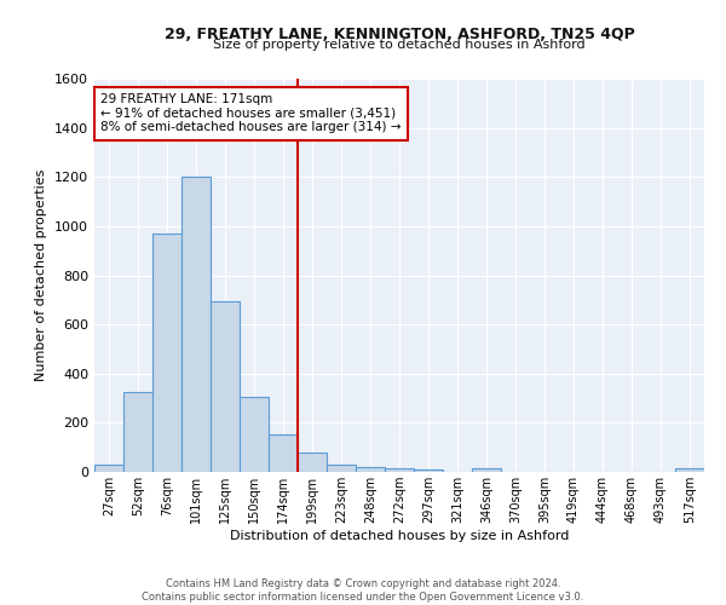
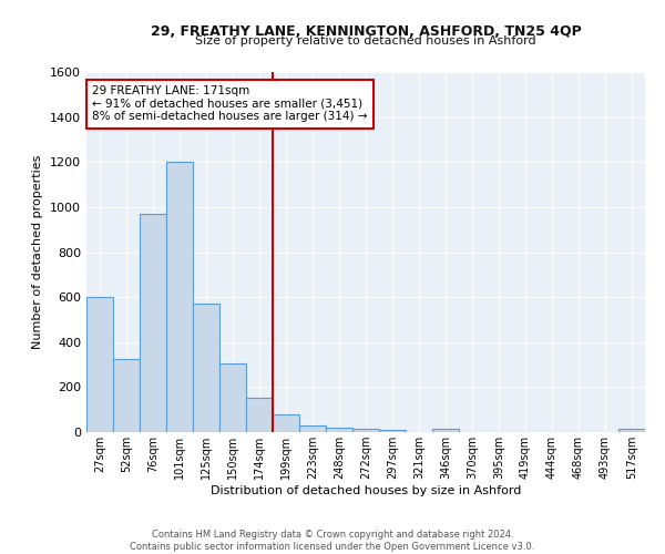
27sqm: 28 -> 600
125sqm: 695 -> 570
